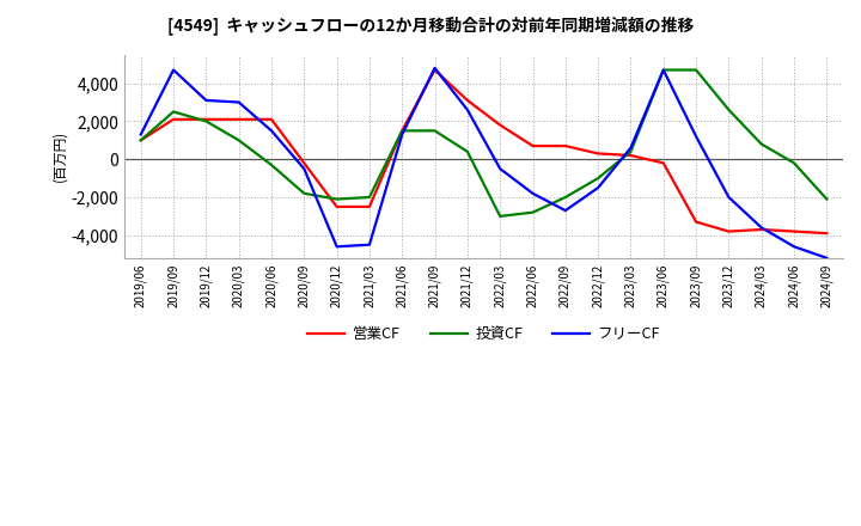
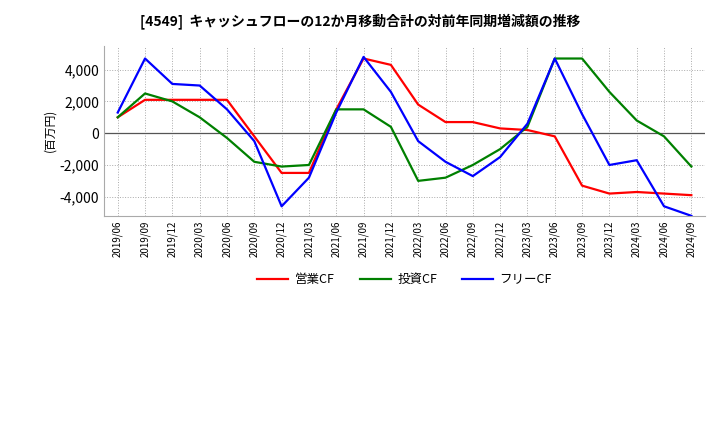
フリーCF/2021/03: -4,500 -> -2,800
営業CF/2021/12: 3,100 -> 4,300
フリーCF/2024/03: -3,600 -> -1,700
